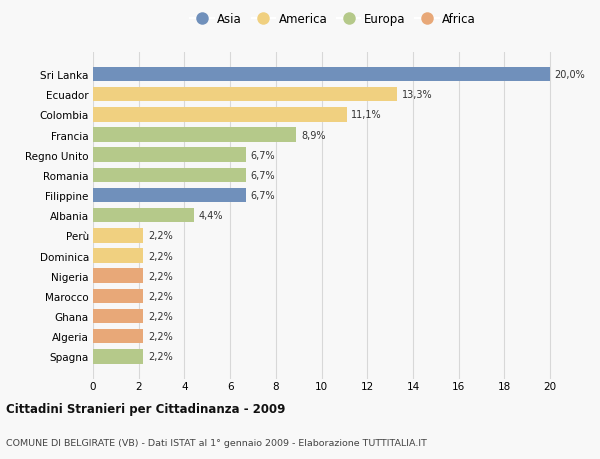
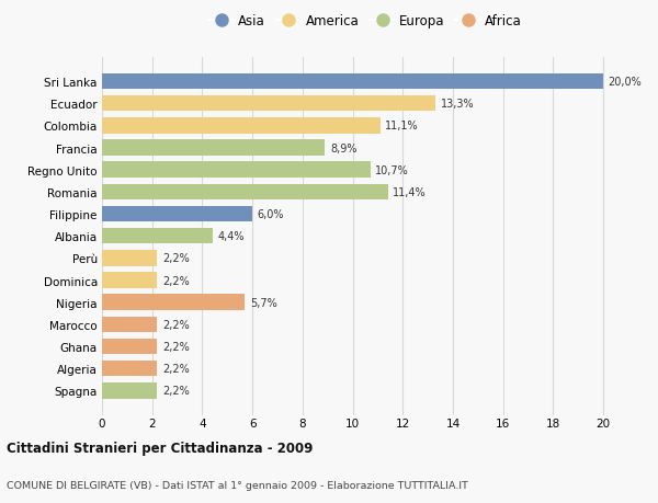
Regno Unito: 6,7% -> 10,7%
Romania: 6,7% -> 11,4%
Filippine: 6,7% -> 6,0%
Nigeria: 2,2% -> 5,7%
